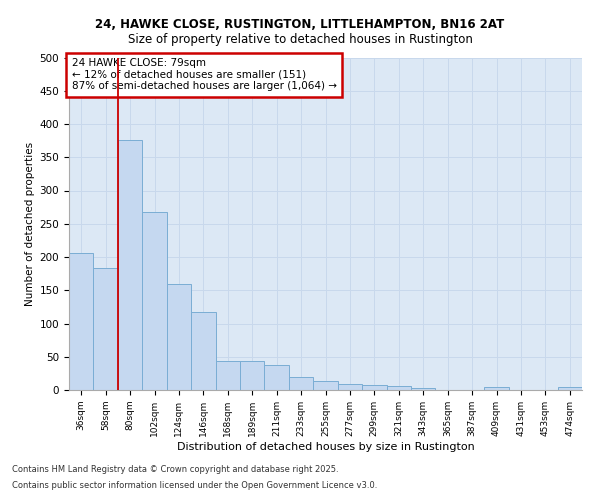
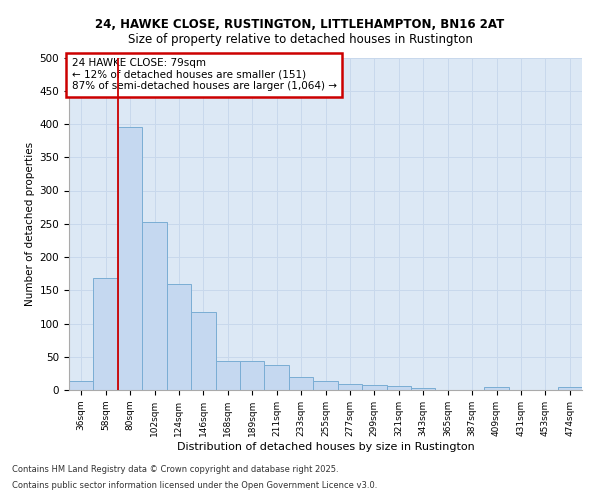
36sqm: 206 -> 13
58sqm: 184 -> 168
80sqm: 376 -> 396
102sqm: 268 -> 253
